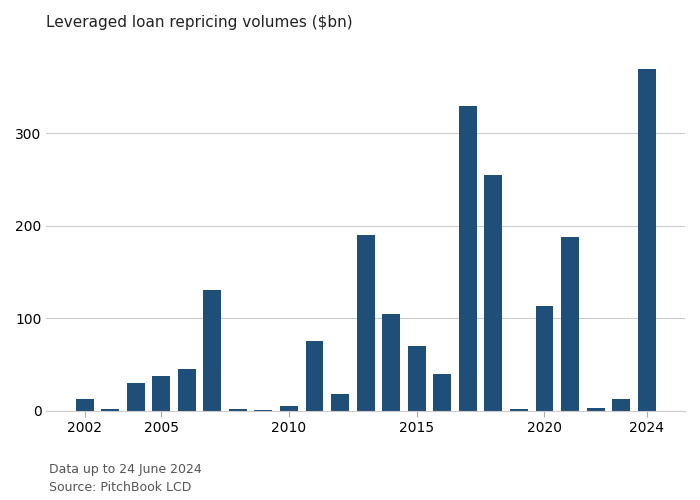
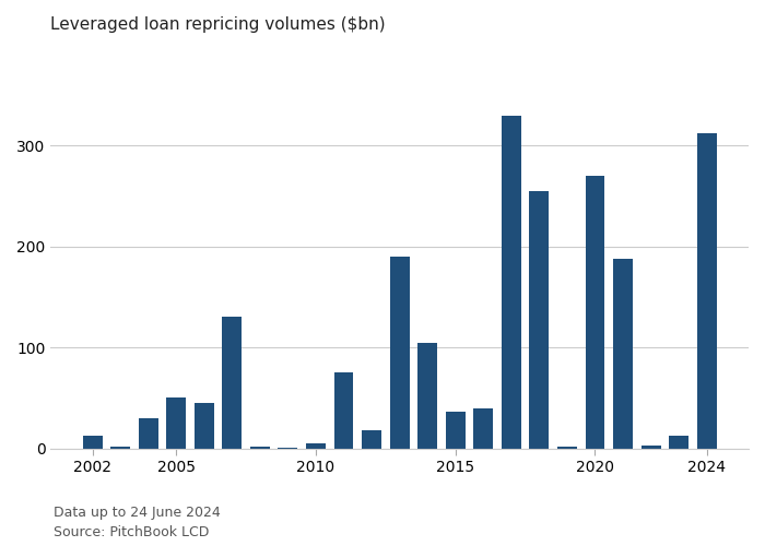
2005: 37 -> 50
2015: 70 -> 36
2020: 113 -> 270
2024: 370 -> 312
